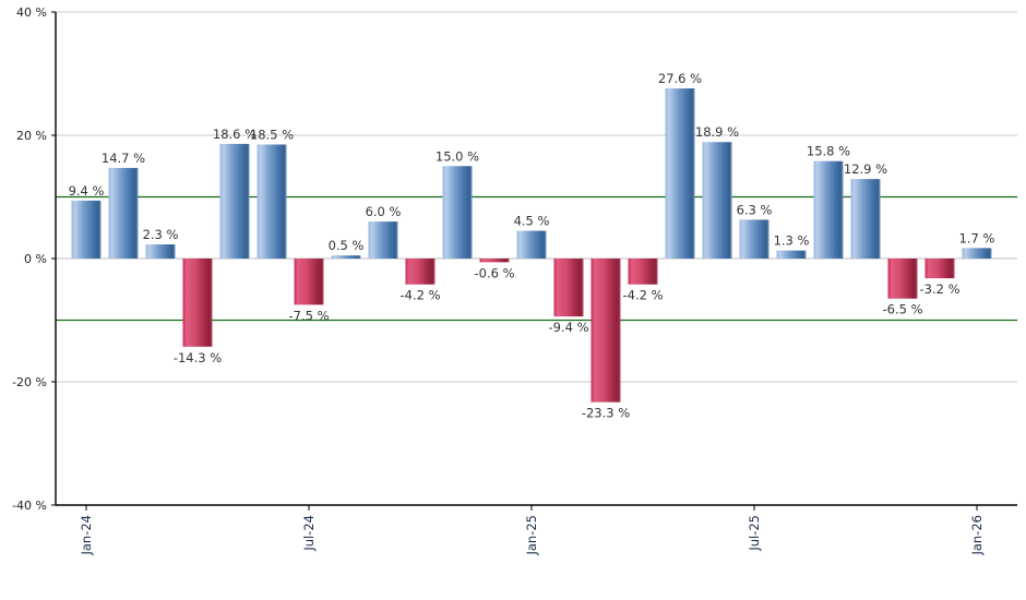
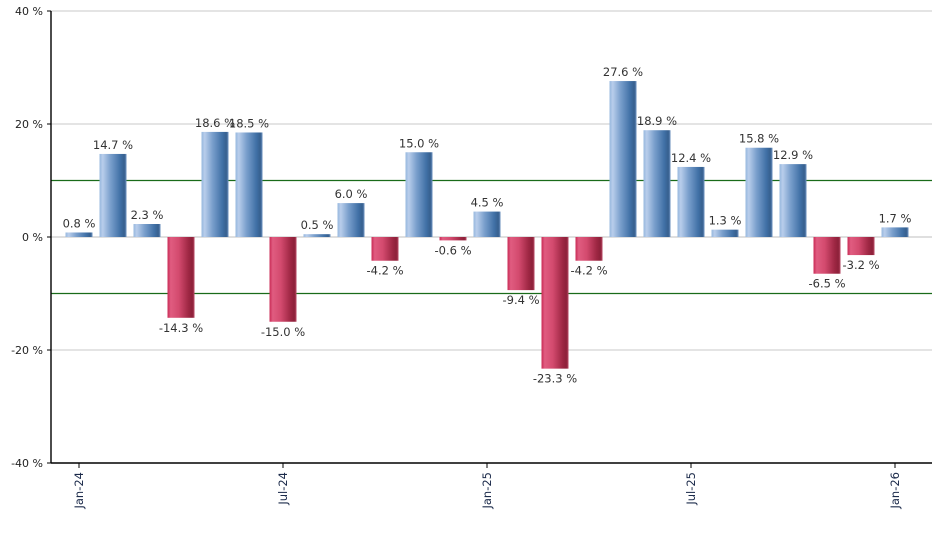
Jan-24: 9.4 -> 0.8
Jul-24: -7.5 -> -15.0
Jul-25: 6.3 -> 12.4
